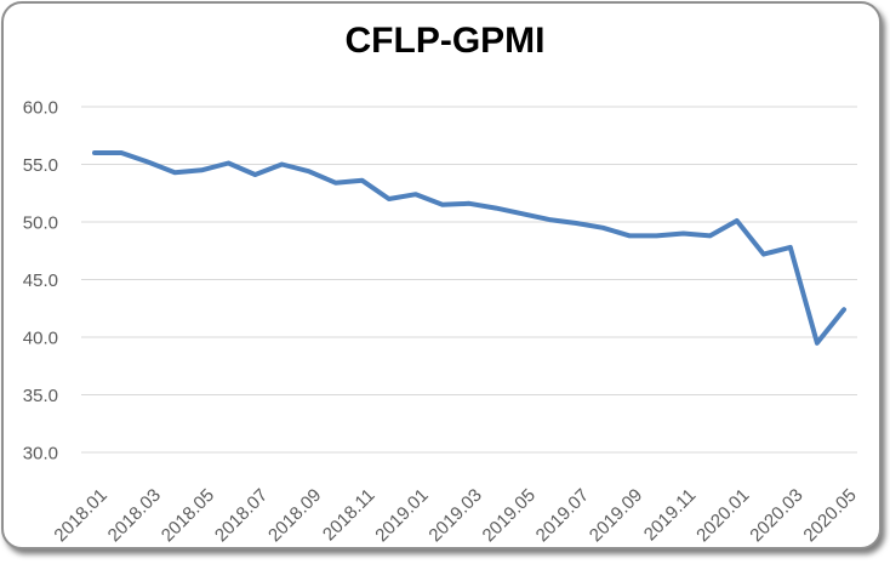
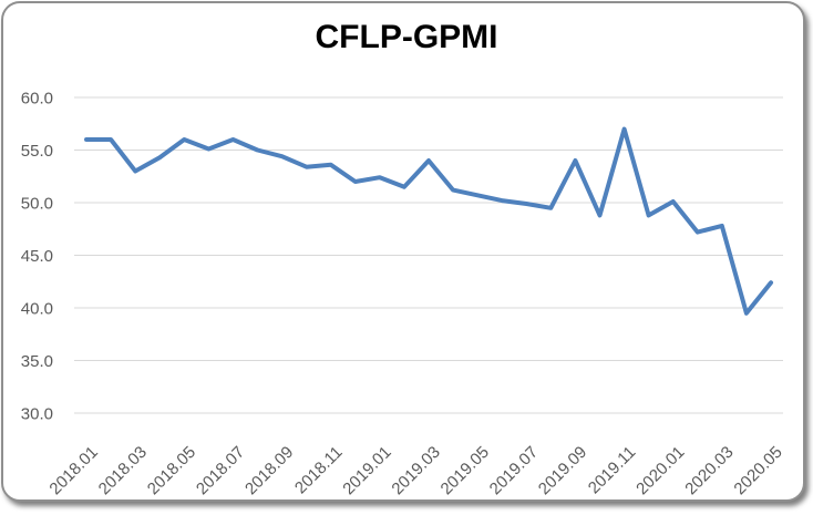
2018.03: 55 -> 53
2018.05: 54 -> 56
2018.07: 54 -> 56
2019.03: 52 -> 54
2019.09: 49 -> 54
2019.11: 49 -> 57
